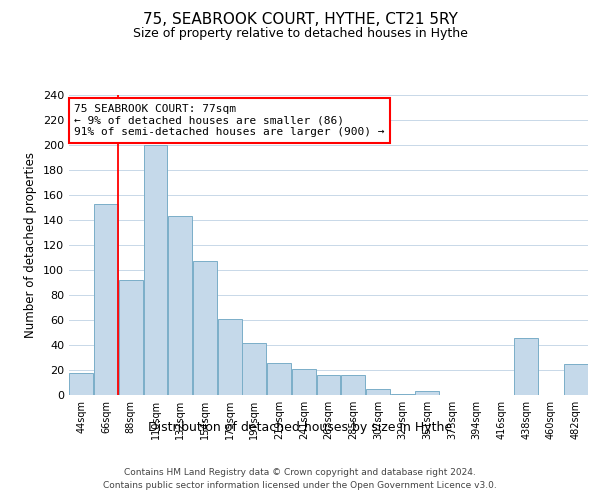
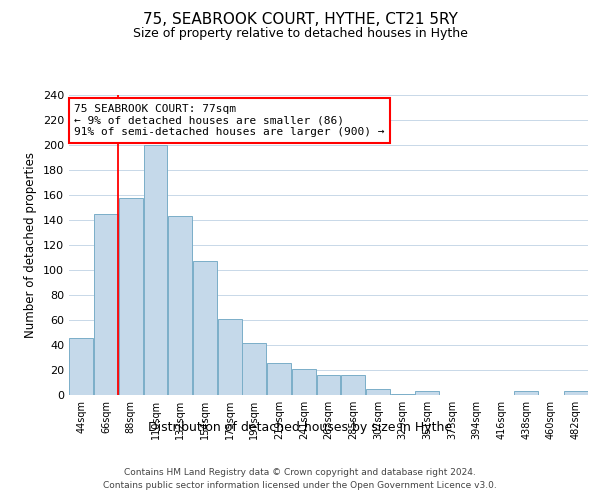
44sqm: 18 -> 46
66sqm: 153 -> 145
88sqm: 92 -> 158
438sqm: 46 -> 3
482sqm: 25 -> 3
